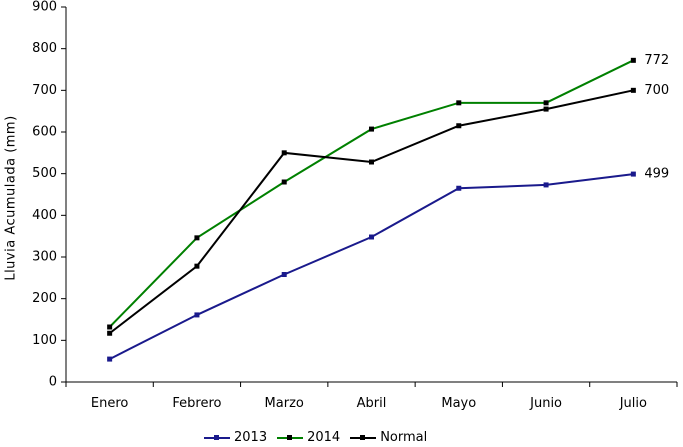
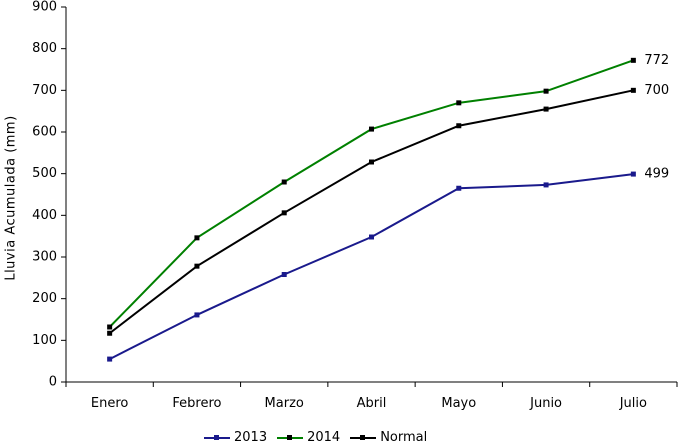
Normal/Marzo: 550 -> 410
2014/Junio: 670 -> 700
